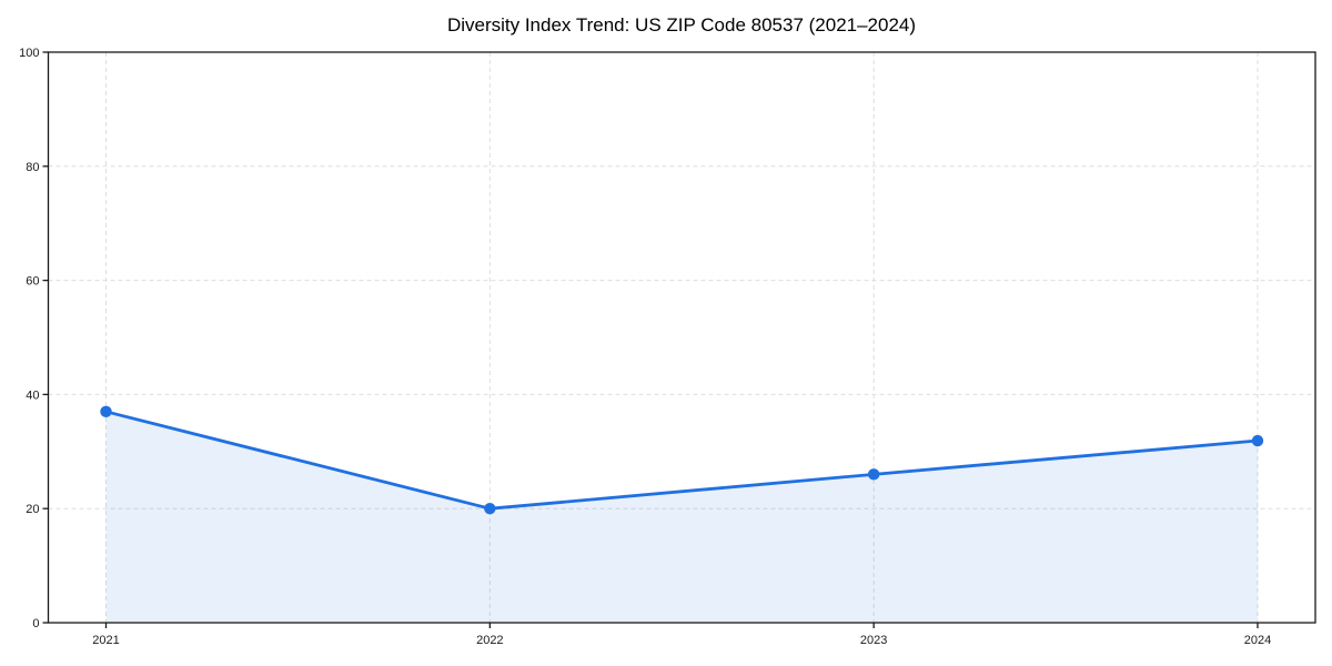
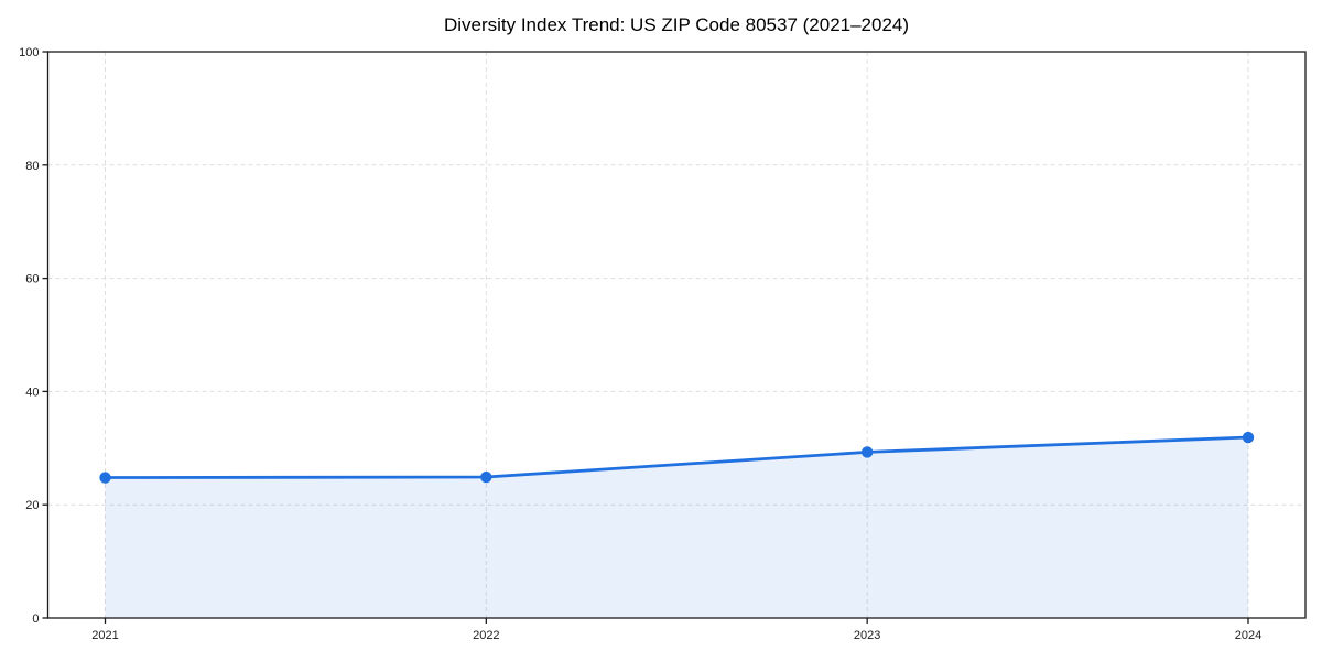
2021: 37 -> 25
2022: 20 -> 25
2023: 26 -> 29
